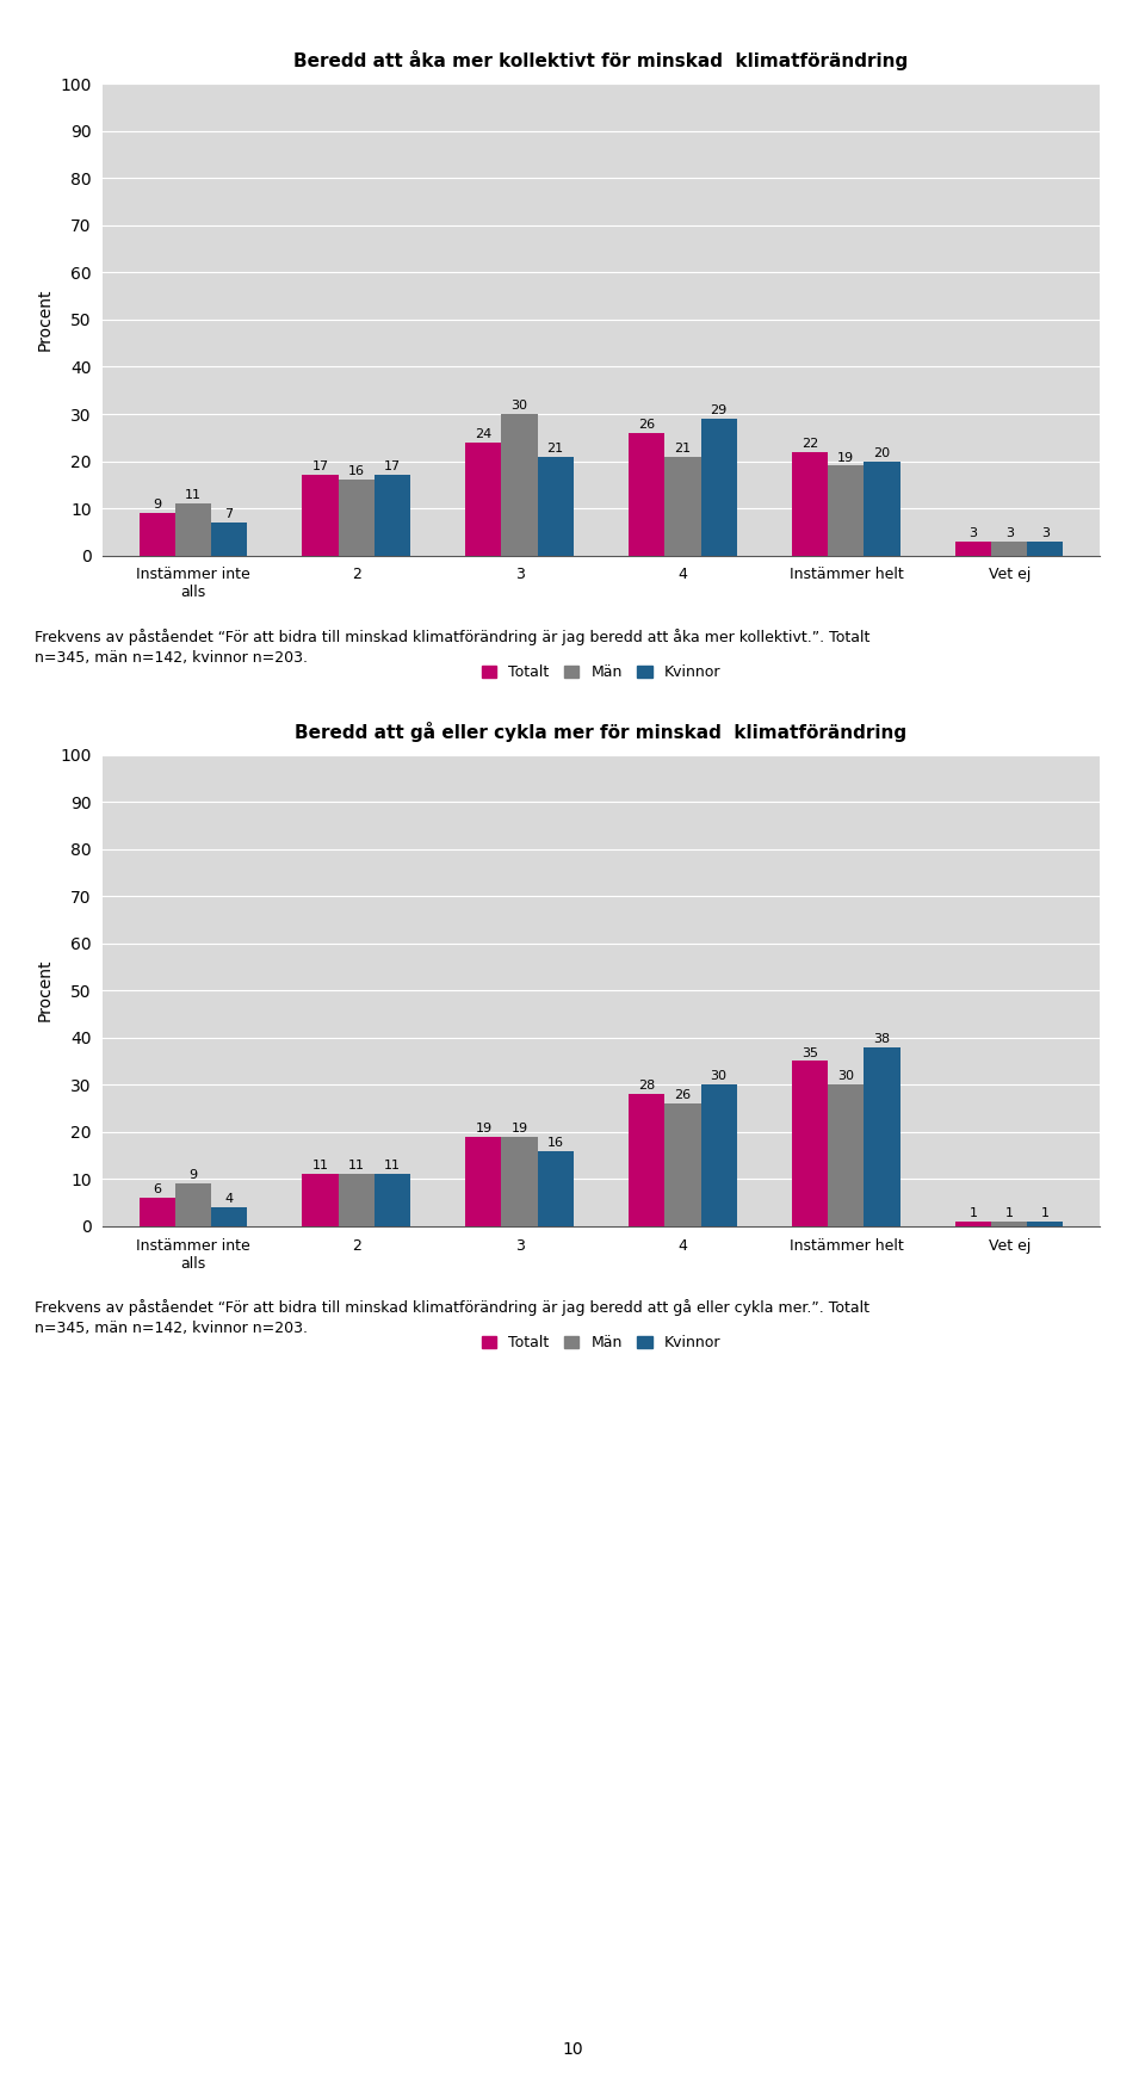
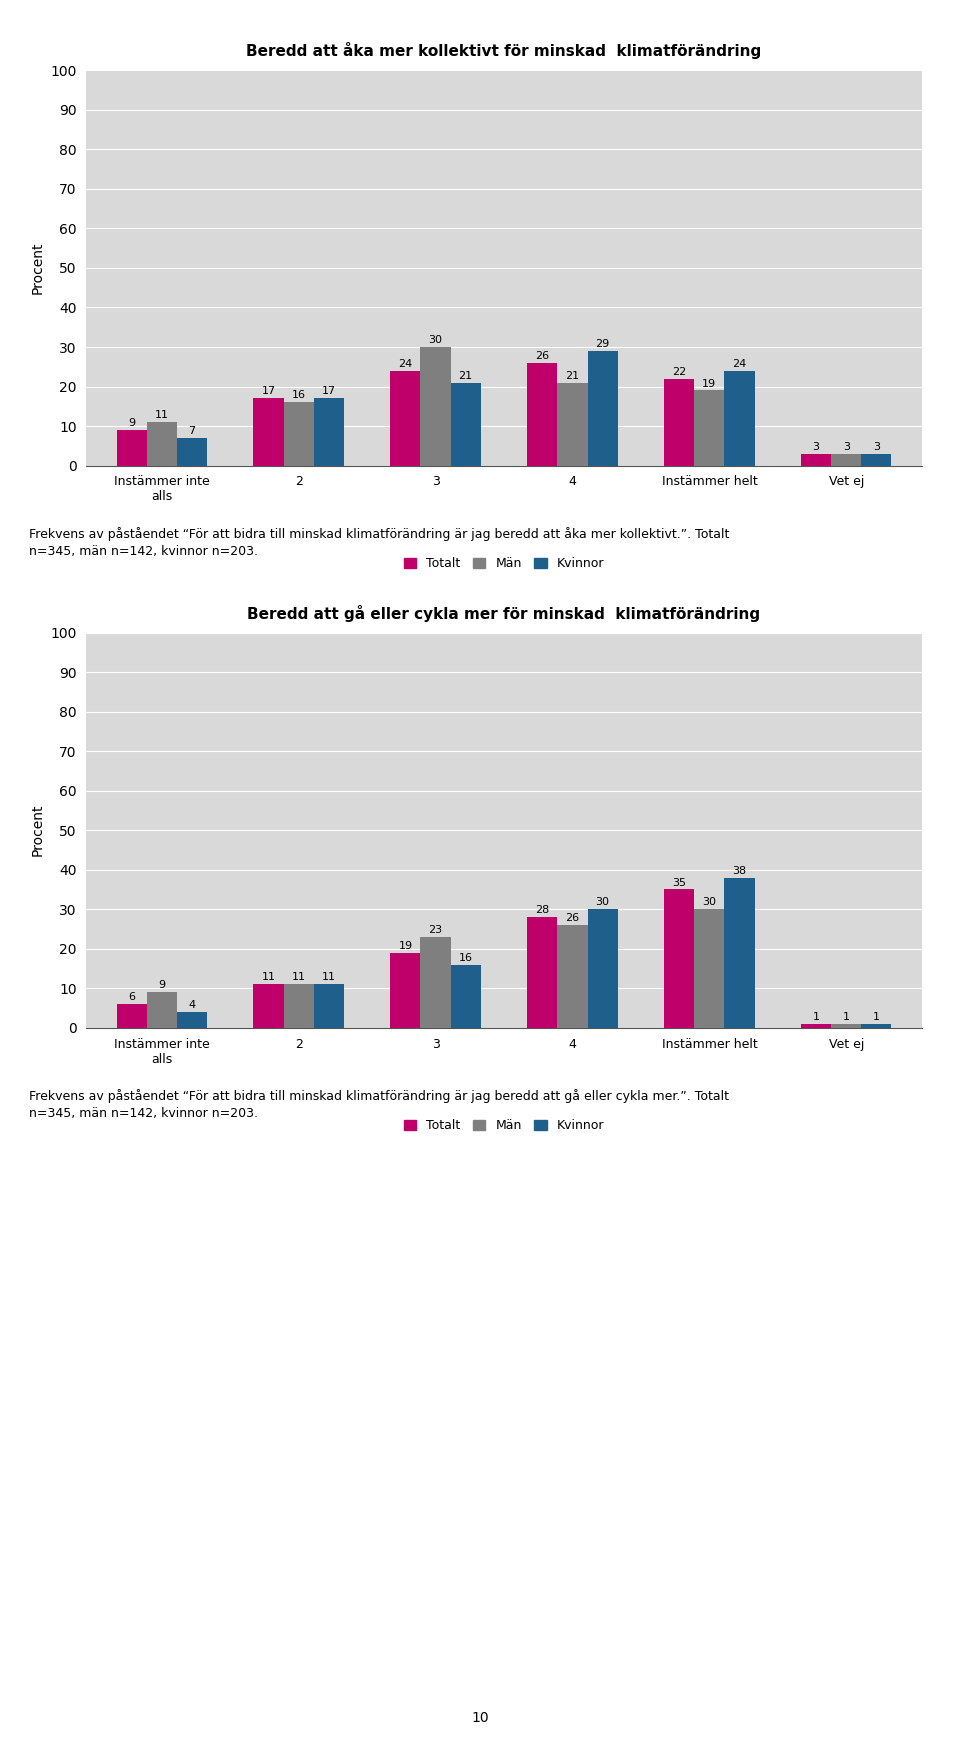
Beredd att åka mer kollektivt för minskad klimatförändring/Kvinnor/Instämmer helt: 20 -> 24
Beredd att gå eller cykla mer för minskad klimatförändring/Män/3: 19 -> 23
